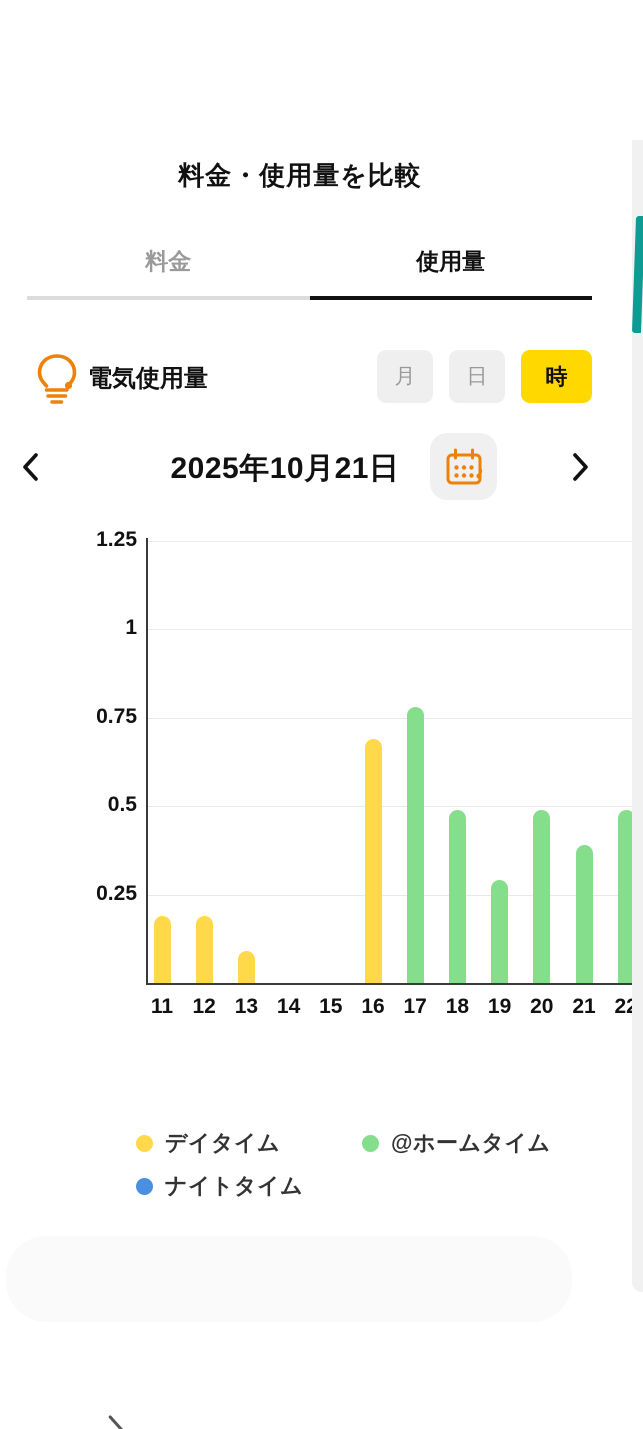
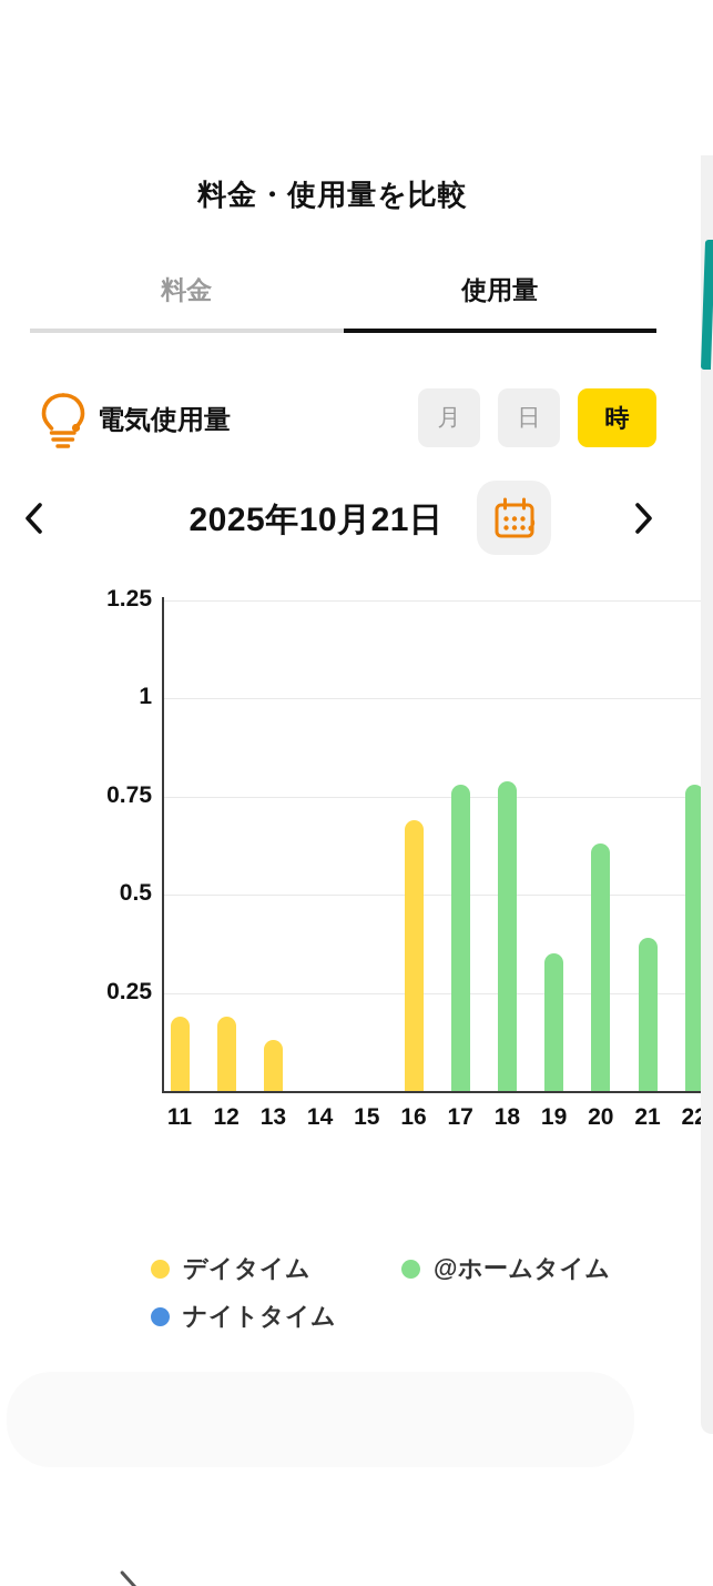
デイタイム/13: 0.09 -> 0.13
@ホームタイム/18: 0.49 -> 0.79
@ホームタイム/19: 0.29 -> 0.35
@ホームタイム/20: 0.49 -> 0.63
@ホームタイム/22: 0.49 -> 0.78
